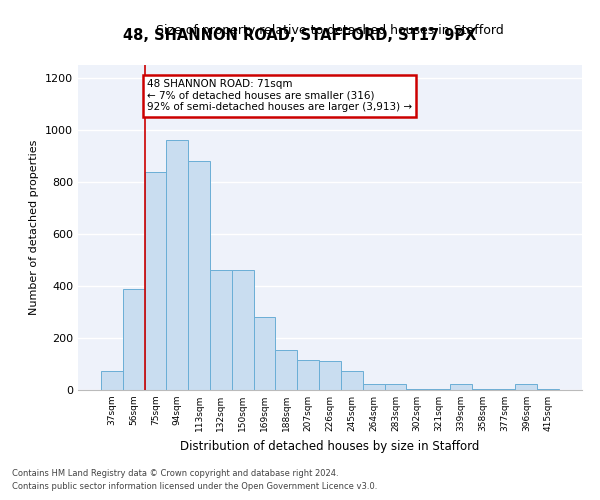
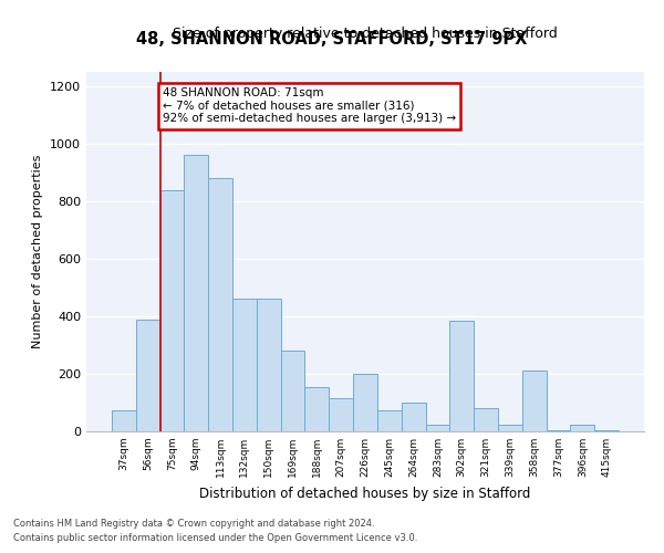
226sqm: 110 -> 200
264sqm: 25 -> 100
302sqm: 5 -> 385
321sqm: 5 -> 80
358sqm: 5 -> 210
